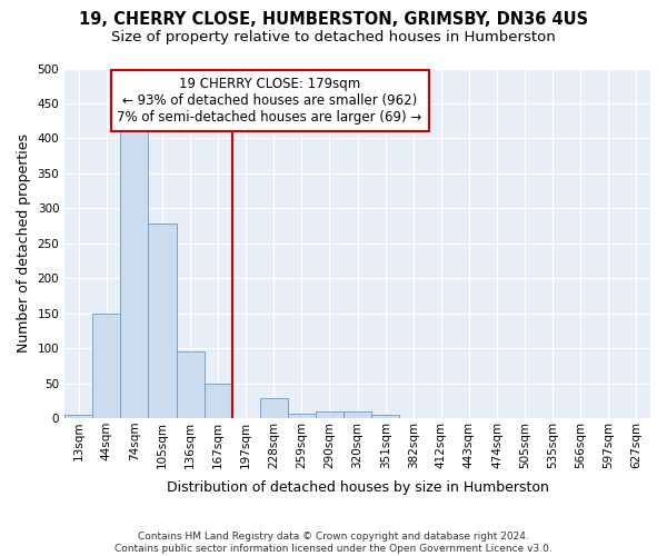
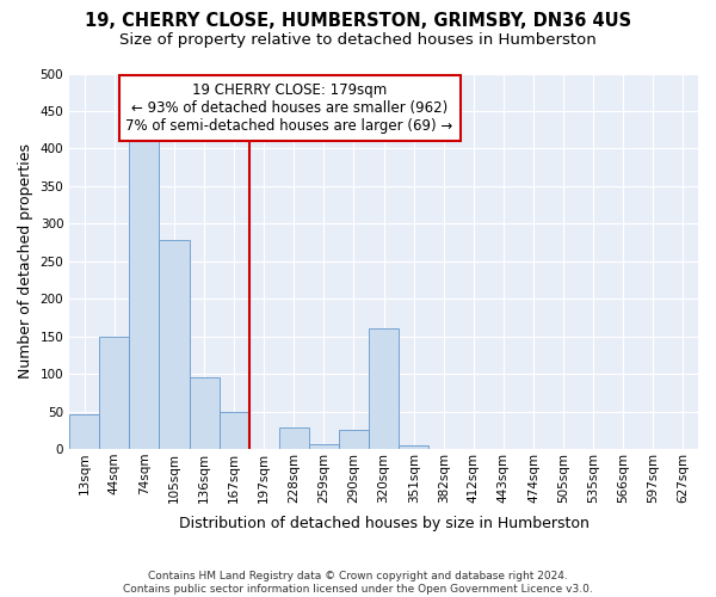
13sqm: 5 -> 46
290sqm: 10 -> 26
320sqm: 10 -> 160
